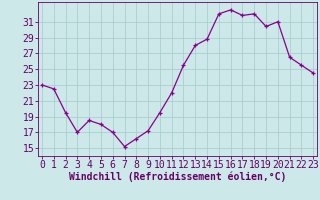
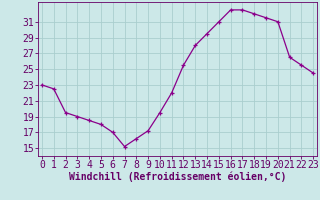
3: 17.0 -> 19.0
14: 28.8 -> 29.5
15: 32.0 -> 31.0
17: 31.8 -> 32.5
19: 30.4 -> 31.5
